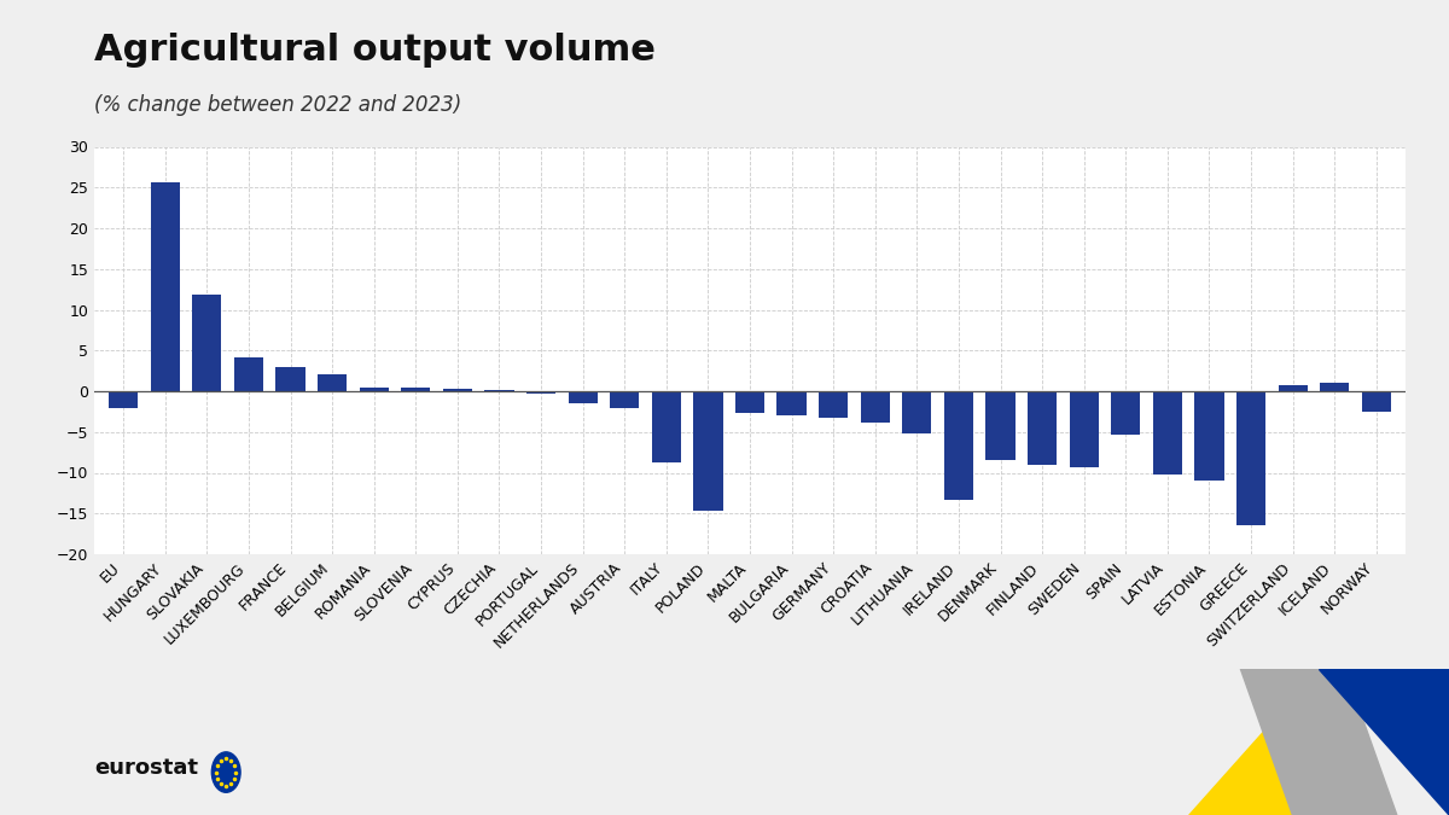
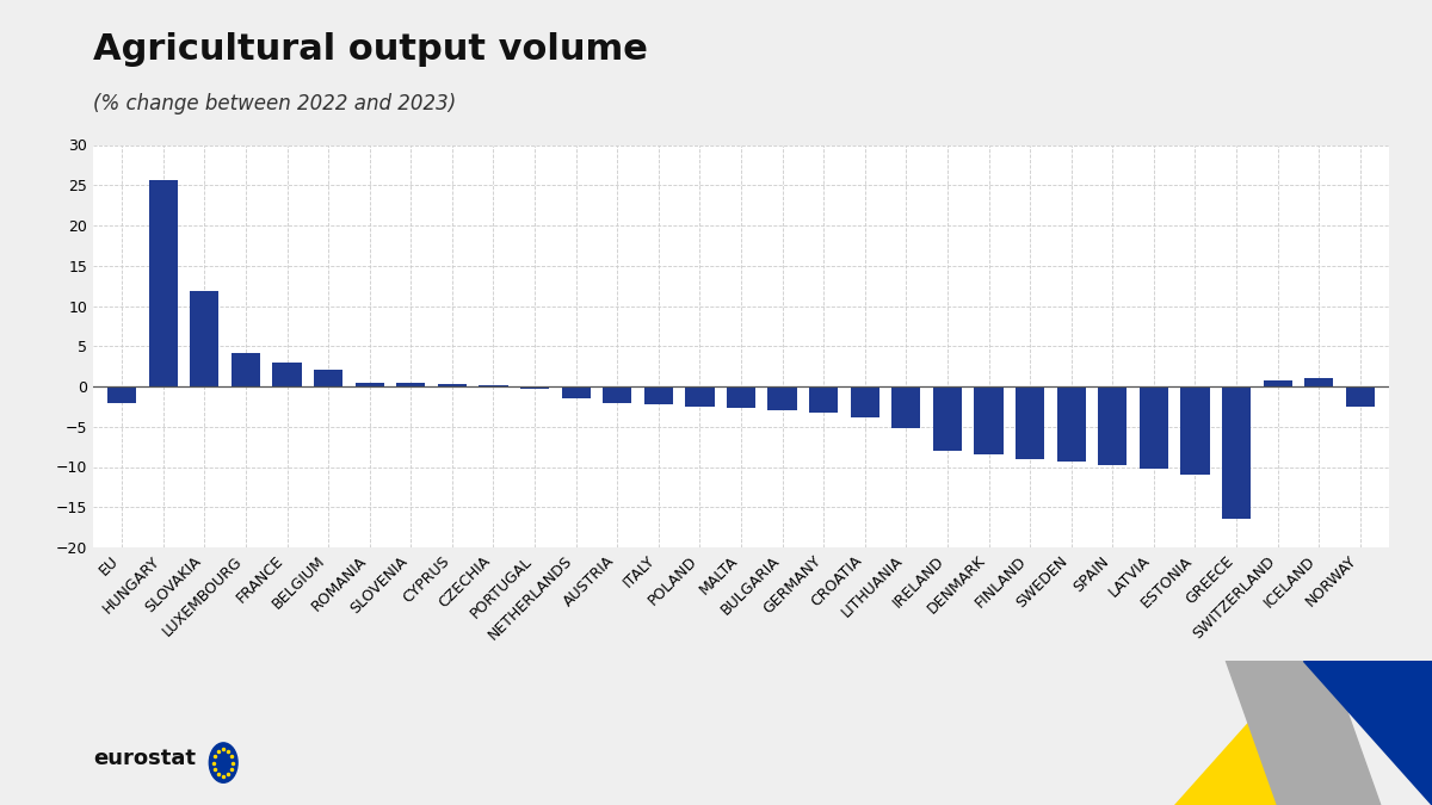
ITALY: -8.8 -> -2.2
POLAND: -14.6 -> -2.5
IRELAND: -13.4 -> -8.0
SPAIN: -5.4 -> -9.8
